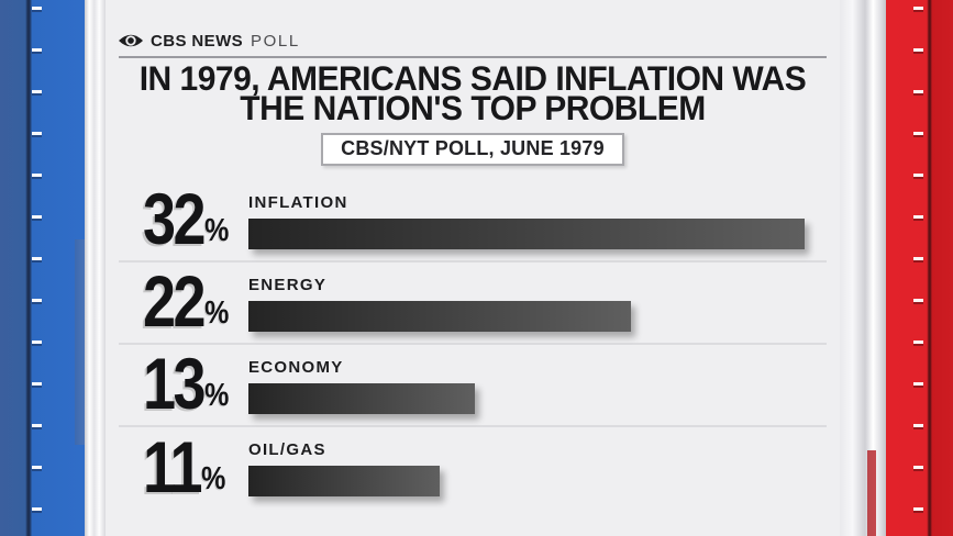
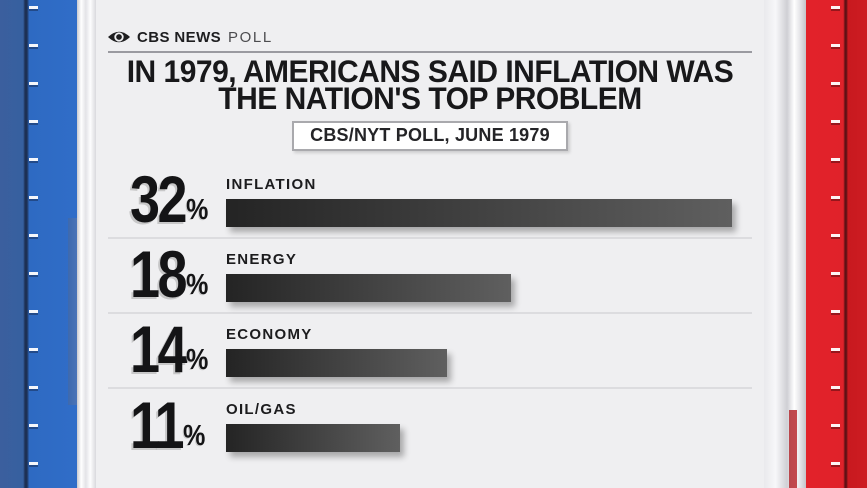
ENERGY: 22 -> 18
ECONOMY: 13 -> 14
